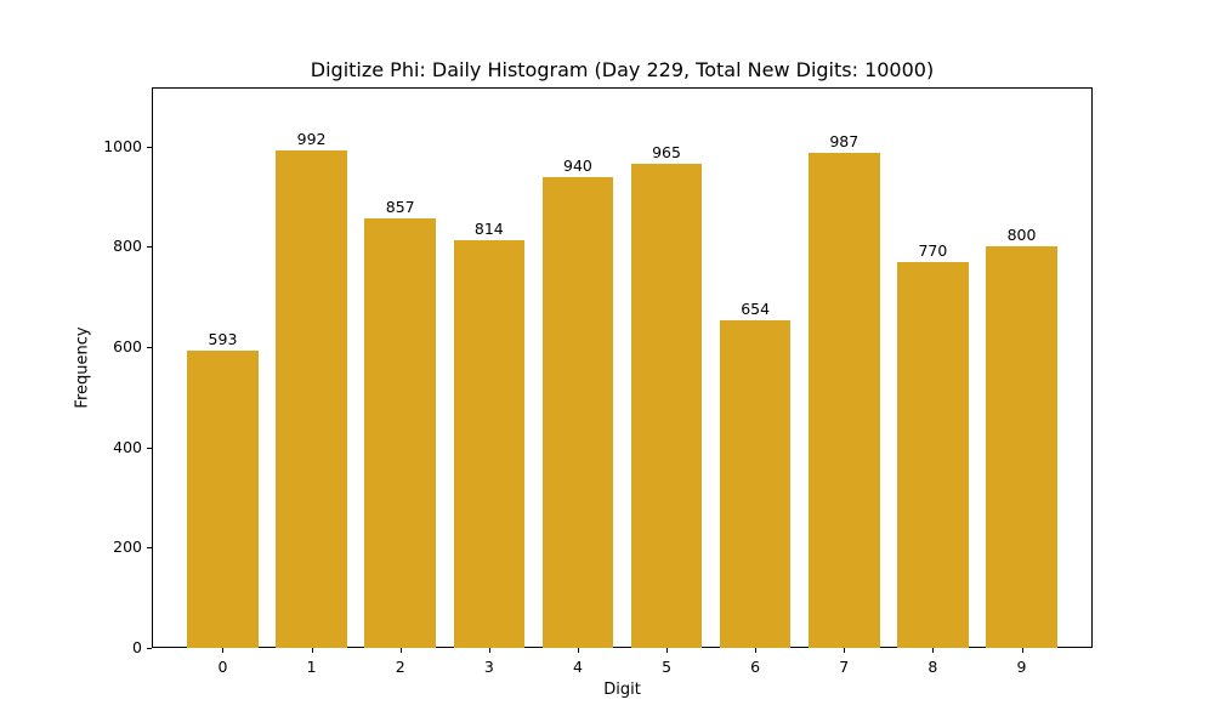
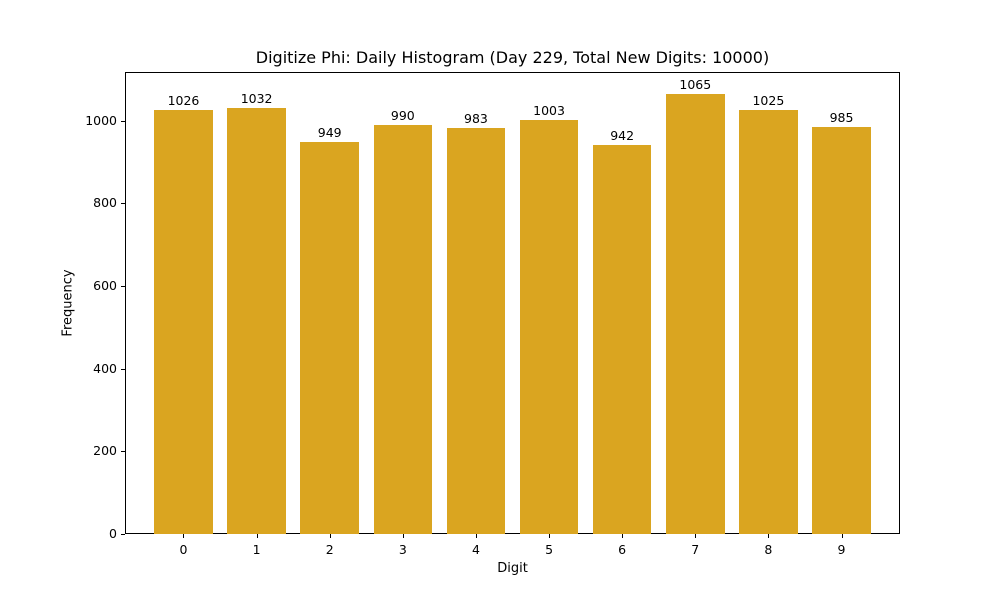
0: 593 -> 1026
1: 992 -> 1032
2: 857 -> 949
3: 814 -> 990
4: 940 -> 983
5: 965 -> 1003
6: 654 -> 942
7: 987 -> 1065
8: 770 -> 1025
9: 800 -> 985
